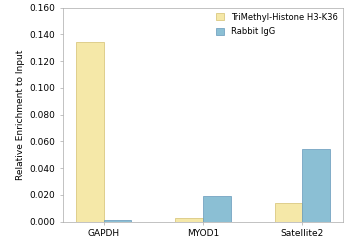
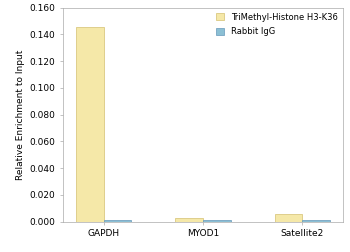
TriMethyl-Histone H3-K36/GAPDH: 0.134 -> 0.145
Rabbit IgG/MYOD1: 0.019 -> 0.001
TriMethyl-Histone H3-K36/Satellite2: 0.014 -> 0.006
Rabbit IgG/Satellite2: 0.054 -> 0.001
